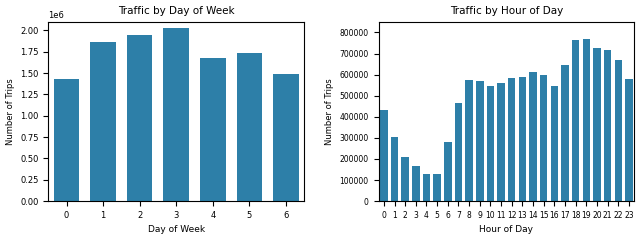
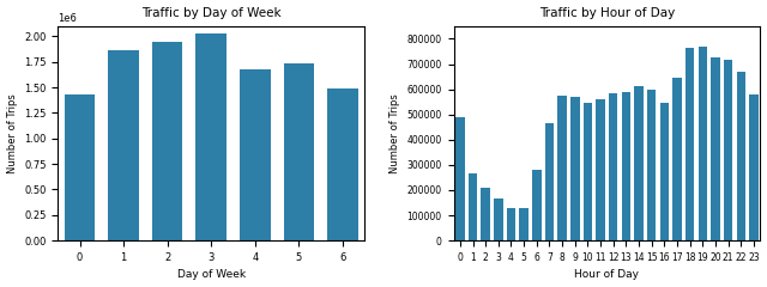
Traffic by Hour of Day/0: 430000 -> 490000
Traffic by Hour of Day/1: 305000 -> 265000
